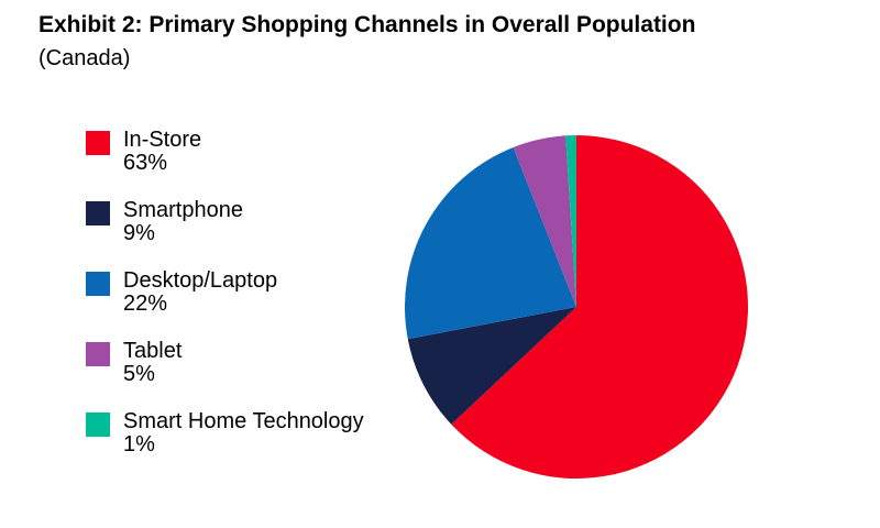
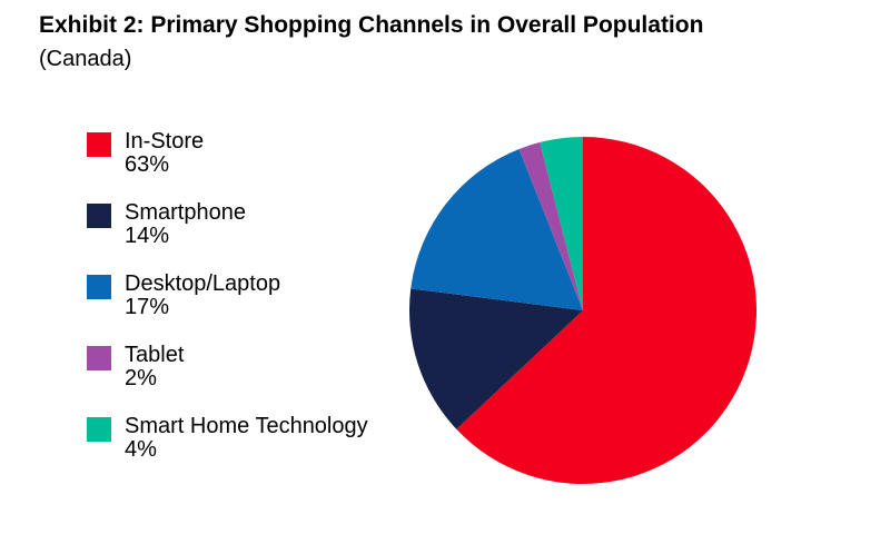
Smartphone: 9% -> 14%
Desktop/Laptop: 22% -> 17%
Tablet: 5% -> 2%
Smart Home Technology: 1% -> 4%
